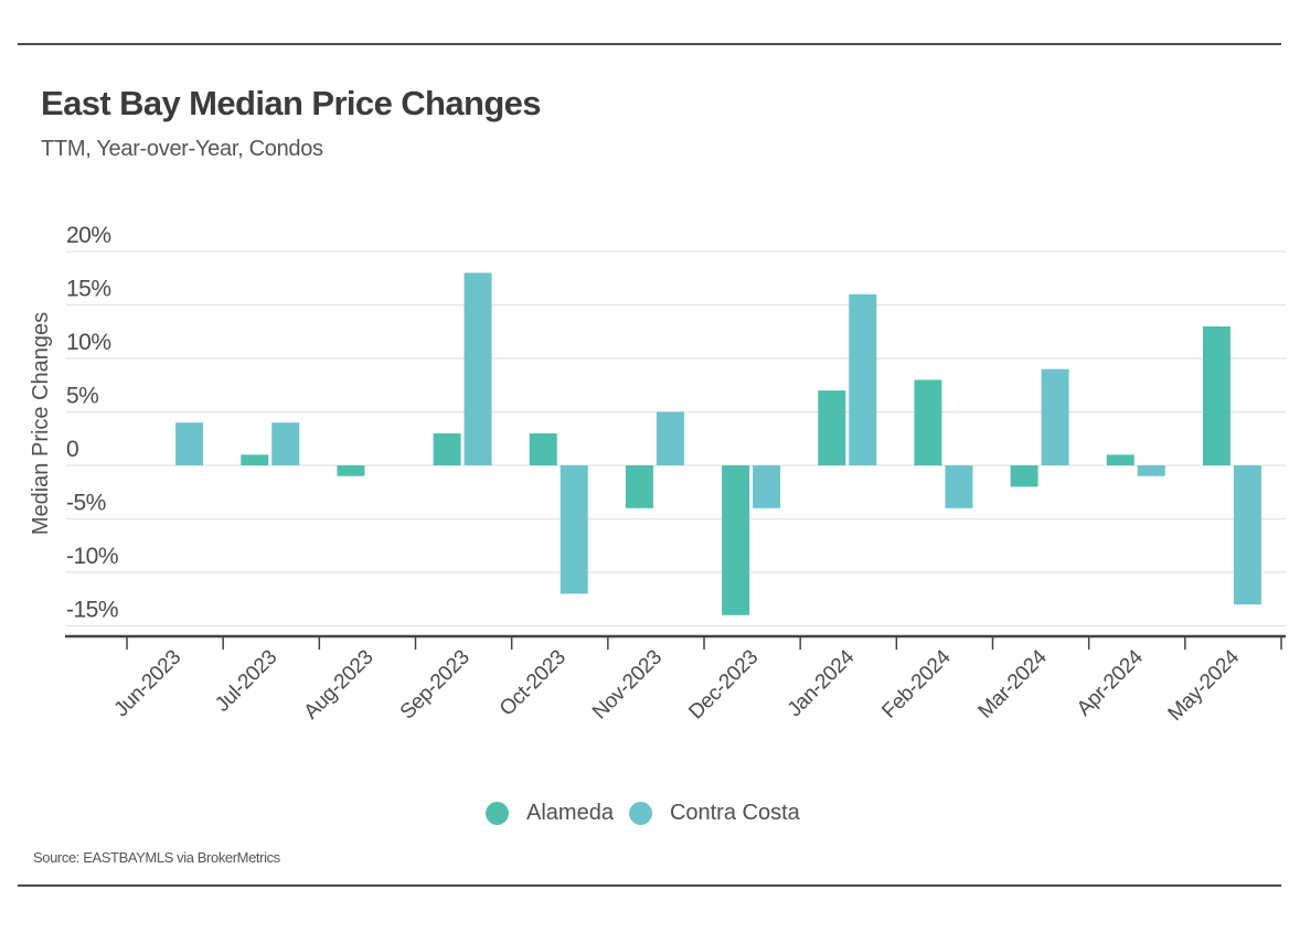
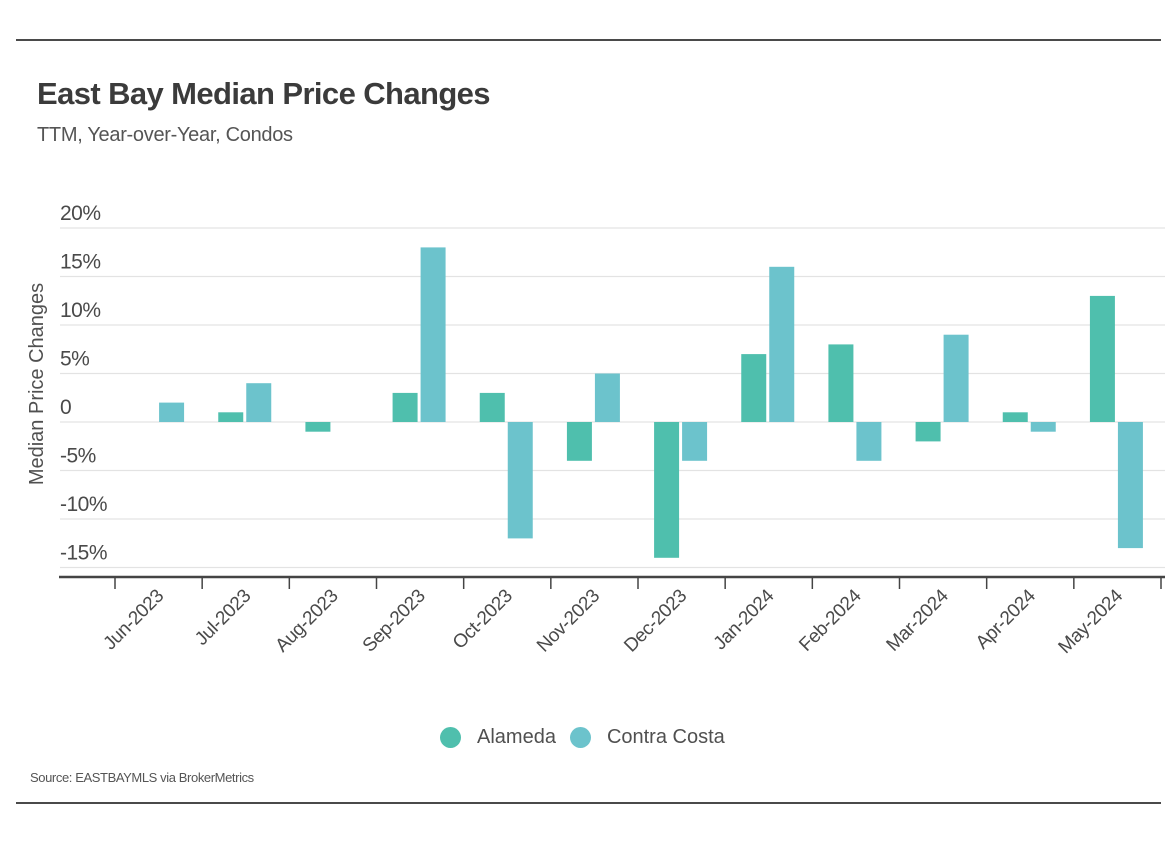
Contra Costa/Jun-2023: 4% -> 2%
